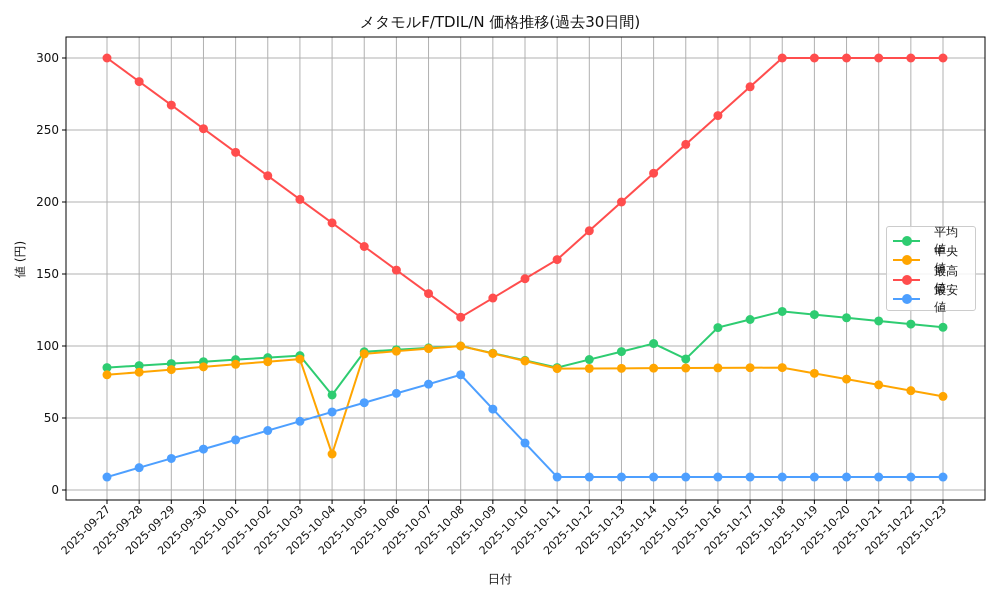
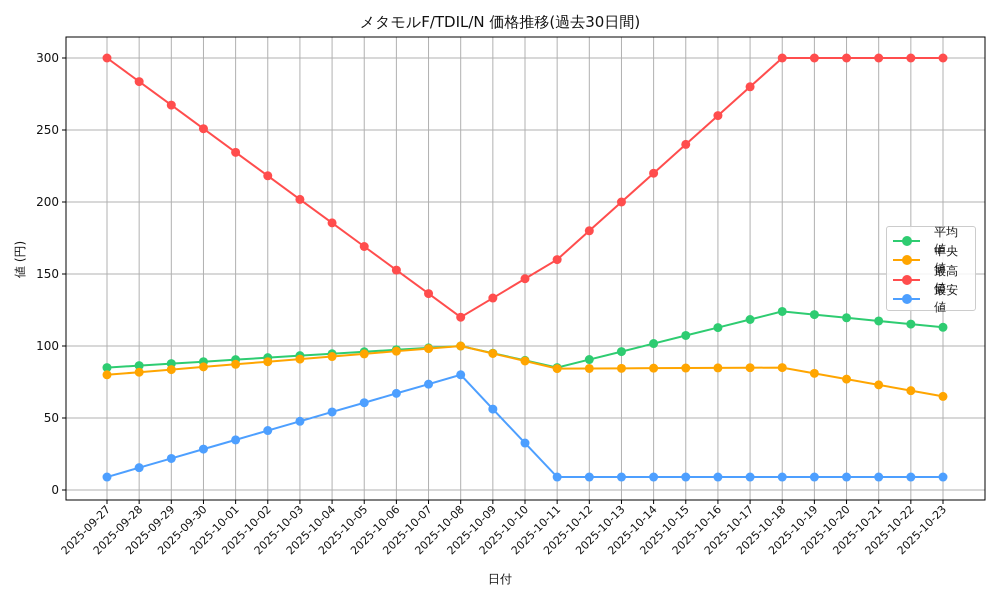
平均値/2025-10-04: 66 -> 95
中央値/2025-10-04: 25 -> 93
平均値/2025-10-15: 91 -> 107
